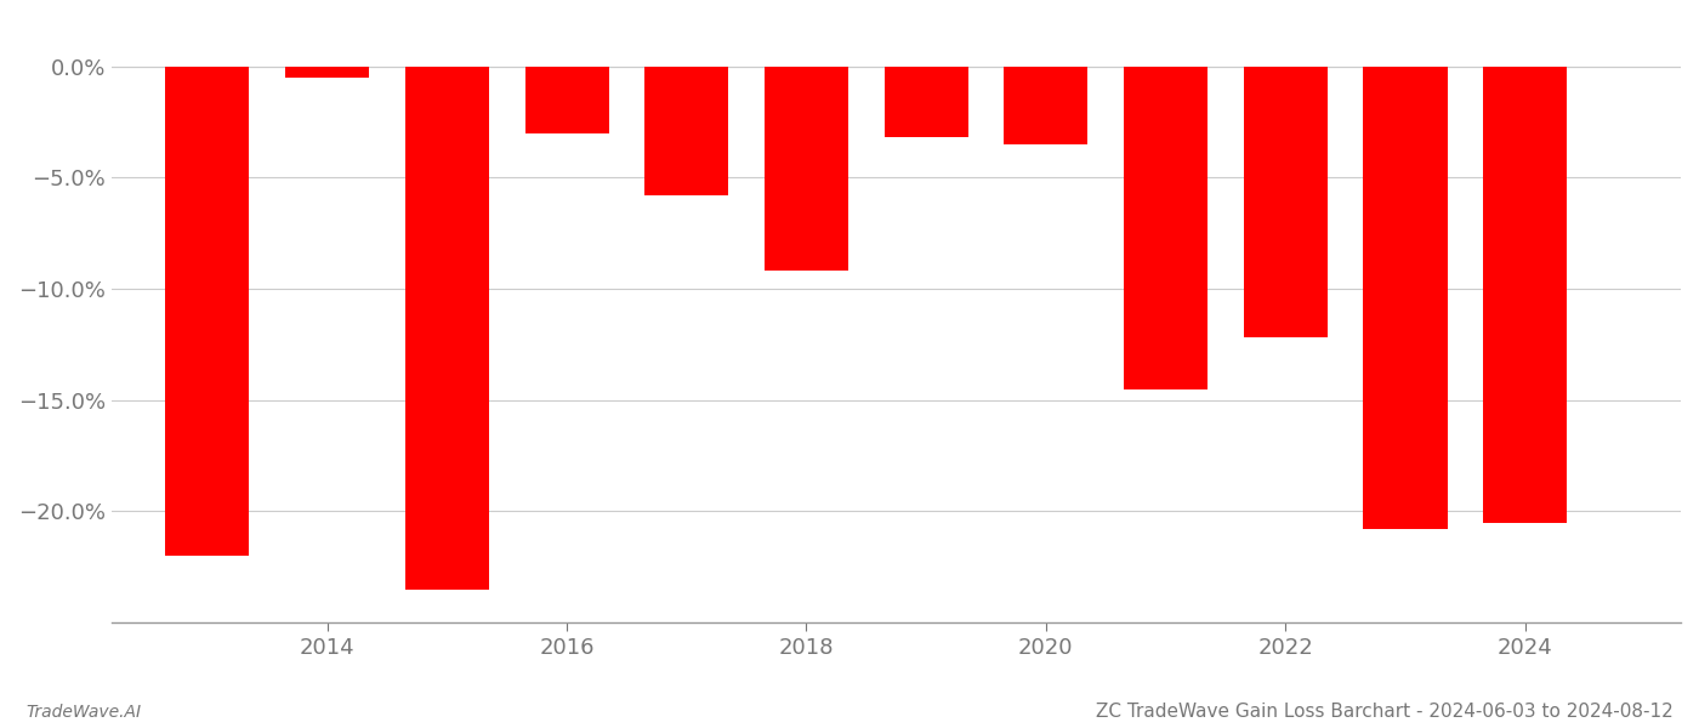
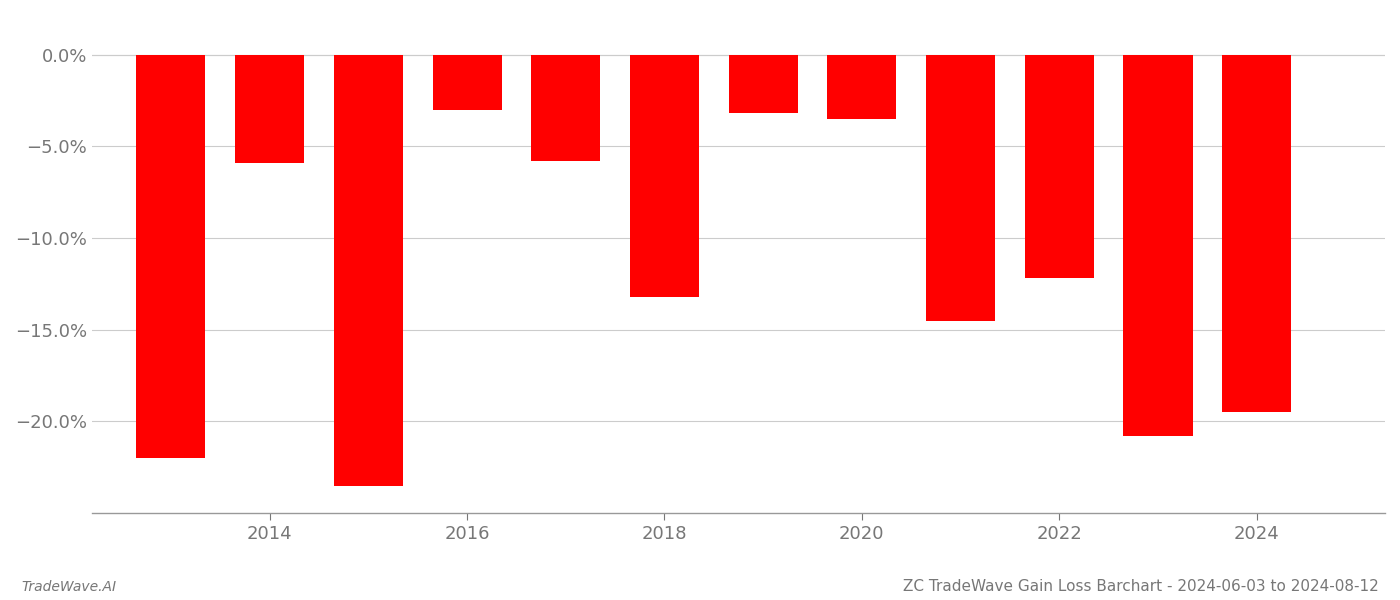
2014: -0.5% -> -5.9%
2018: -9.2% -> -13.2%
2024: -20.5% -> -19.5%
